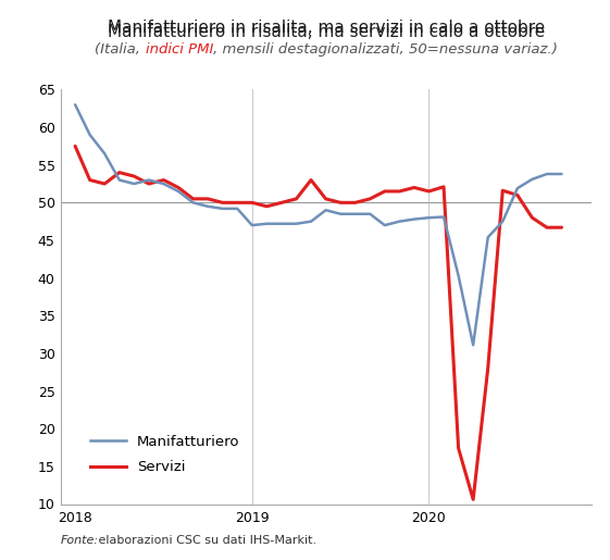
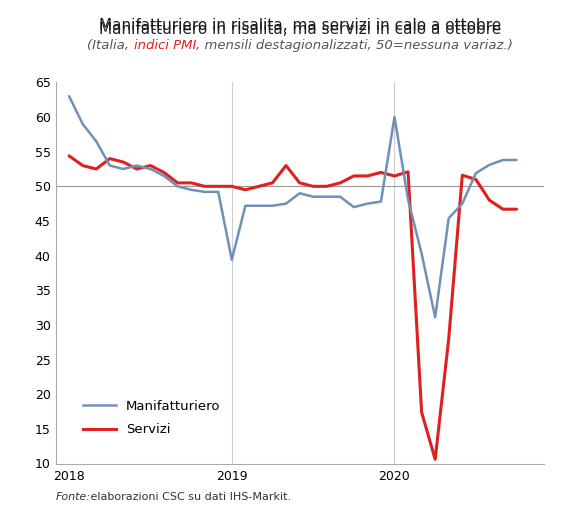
Servizi/2018: 57.5 -> 54.4
Manifatturiero/2019: 47.0 -> 39.4
Manifatturiero/2020: 48.0 -> 60.0
